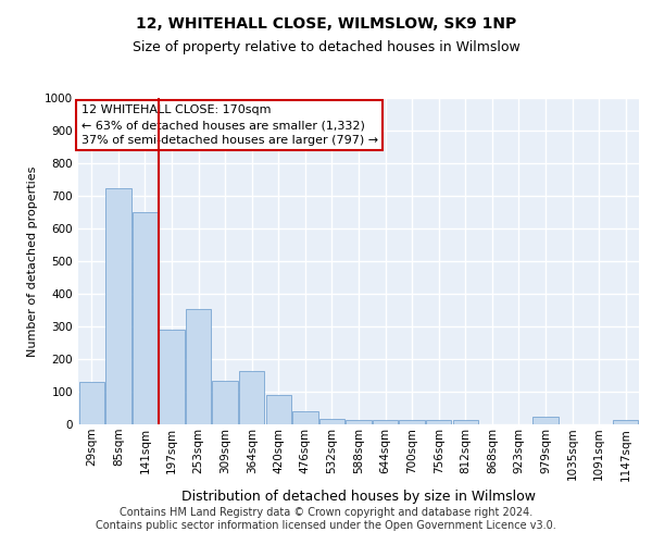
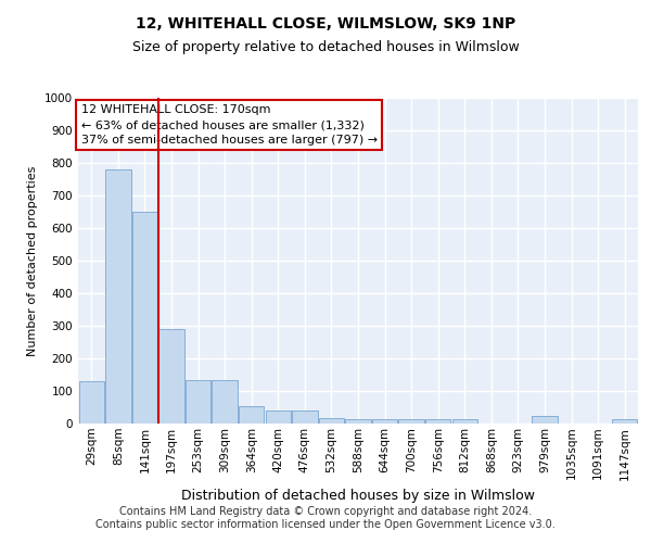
85sqm: 725 -> 780
253sqm: 355 -> 135
364sqm: 165 -> 55
420sqm: 90 -> 40
